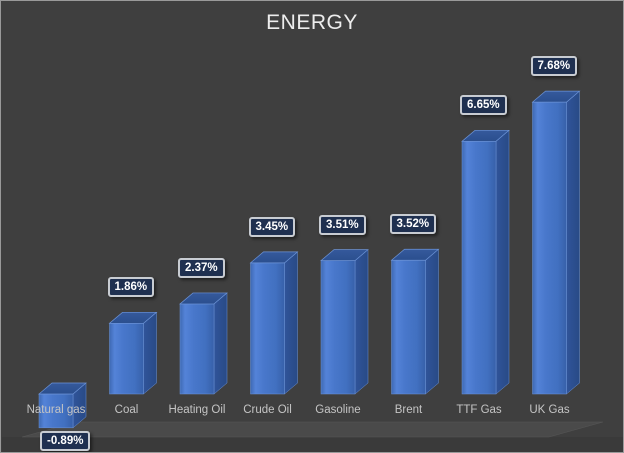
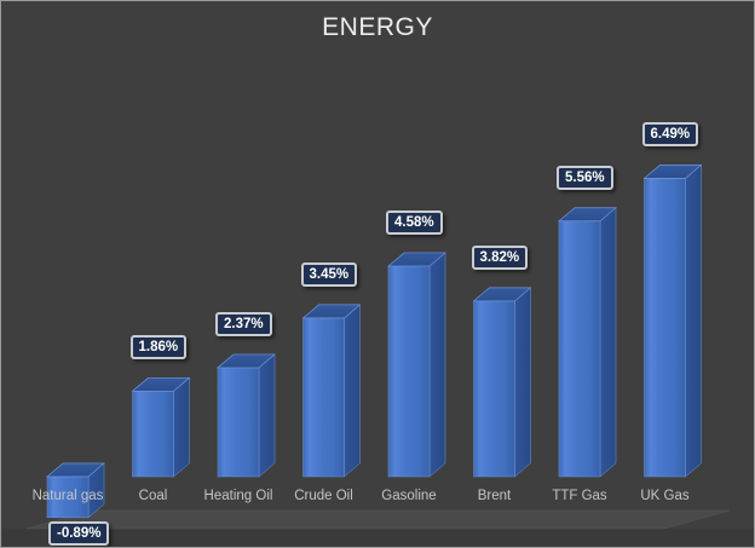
Gasoline: 3.51% -> 4.58%
Brent: 3.52% -> 3.82%
TTF Gas: 6.65% -> 5.56%
UK Gas: 7.68% -> 6.49%
